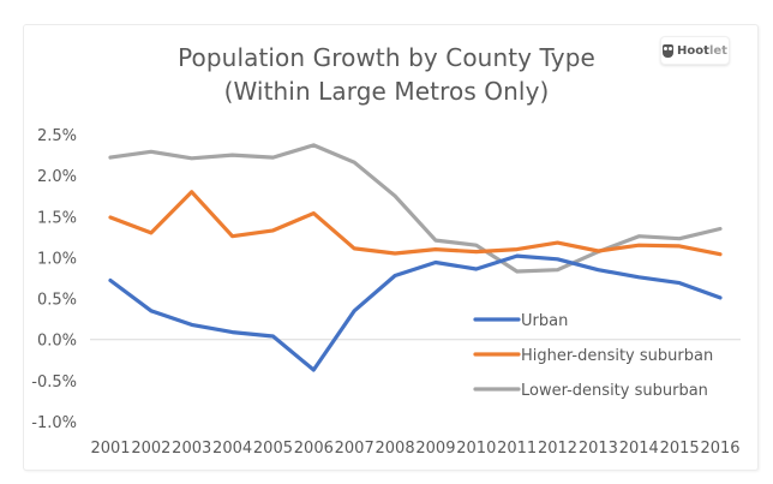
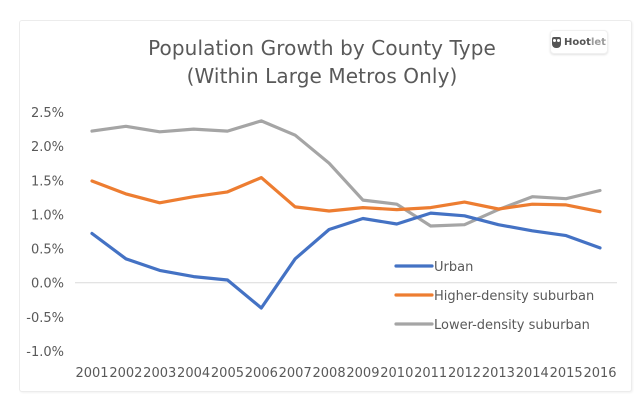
Higher-density suburban/2003: 1.8% -> 1.2%
